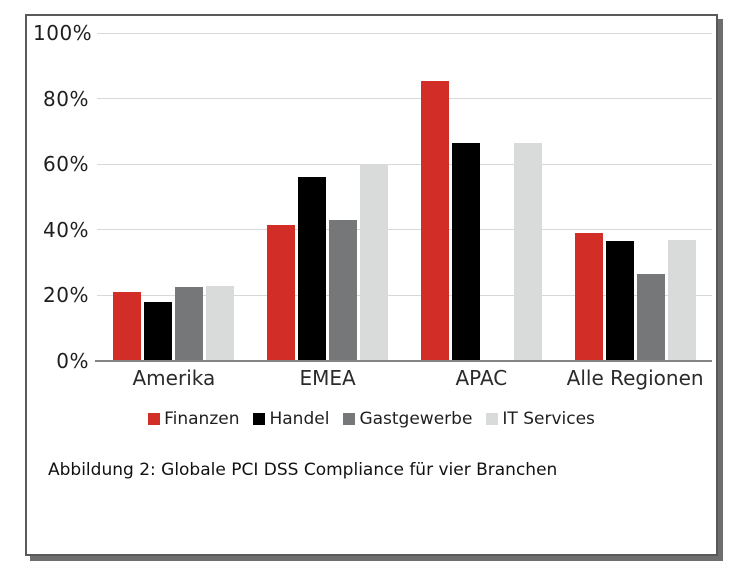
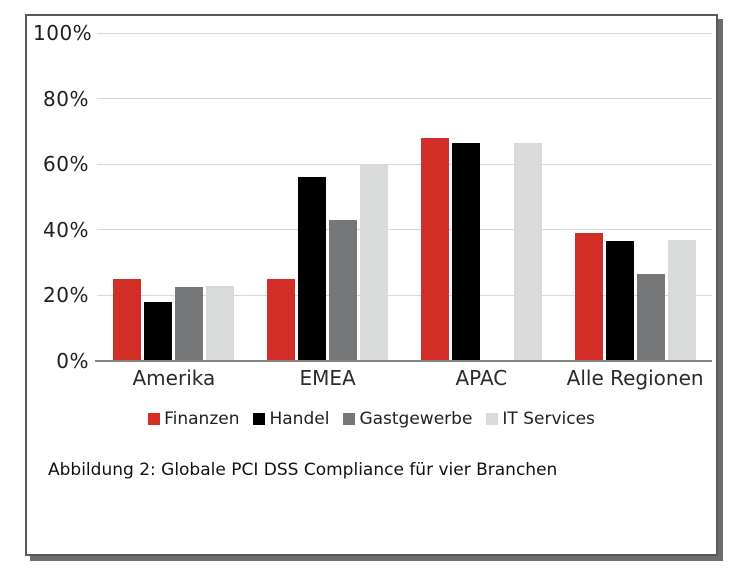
Finanzen/Amerika: 21% -> 25%
Finanzen/EMEA: 42% -> 25%
Finanzen/APAC: 86% -> 68%
